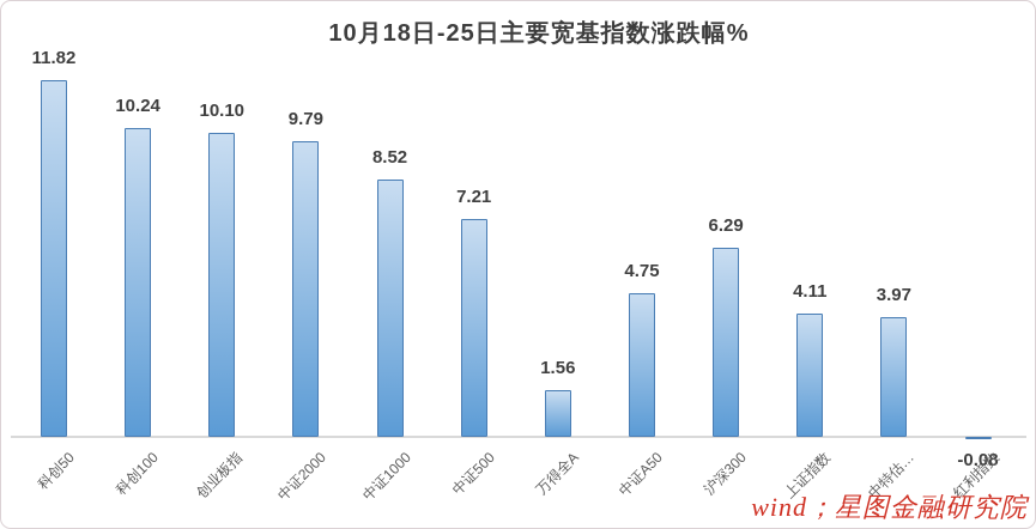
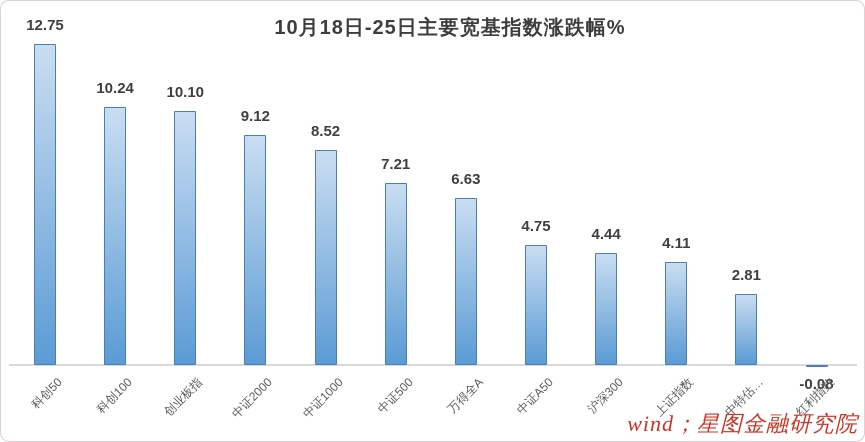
科创50: 11.82 -> 12.75
中证2000: 9.79 -> 9.12
万得全A: 1.56 -> 6.63
沪深300: 6.29 -> 4.44
中特估…: 3.97 -> 2.81
